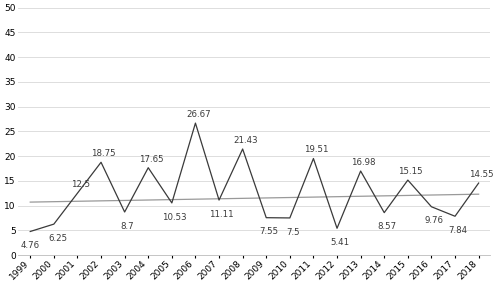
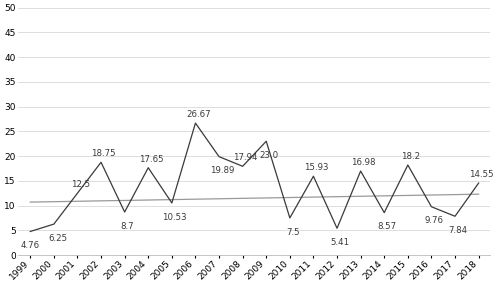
2007: 11.11 -> 19.89
2008: 21.43 -> 17.94
2009: 7.55 -> 23.0
2011: 19.51 -> 15.93
2015: 15.15 -> 18.2
